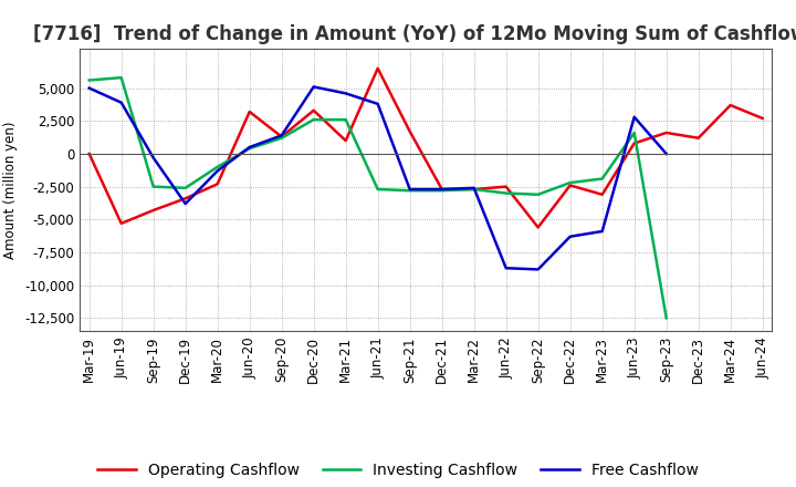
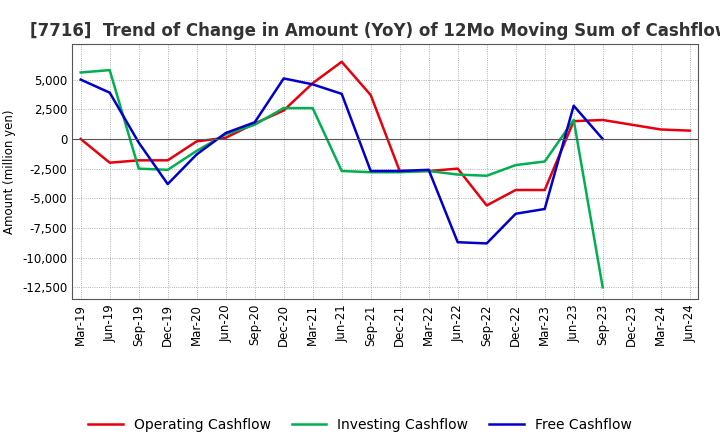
Operating Cashflow/Jun-19: -5,300 -> -2,000
Operating Cashflow/Sep-19: -4,300 -> -1,800
Operating Cashflow/Dec-19: -3,400 -> -1,800
Operating Cashflow/Mar-20: -2,300 -> -200
Operating Cashflow/Jun-20: 3,200 -> 100
Operating Cashflow/Dec-20: 3,300 -> 2,400
Operating Cashflow/Mar-21: 1,000 -> 4,700
Operating Cashflow/Sep-21: 1,700 -> 3,700
Operating Cashflow/Dec-22: -2,400 -> -4,300
Operating Cashflow/Mar-23: -3,100 -> -4,300
Operating Cashflow/Jun-23: 800 -> 1,500
Operating Cashflow/Mar-24: 3,700 -> 800
Operating Cashflow/Jun-24: 2,700 -> 700
